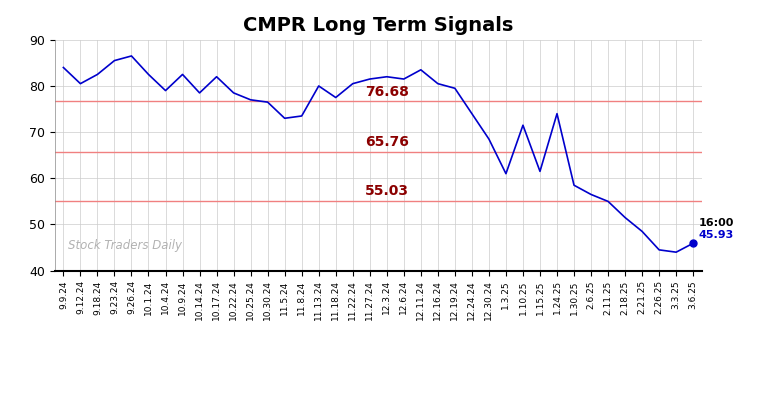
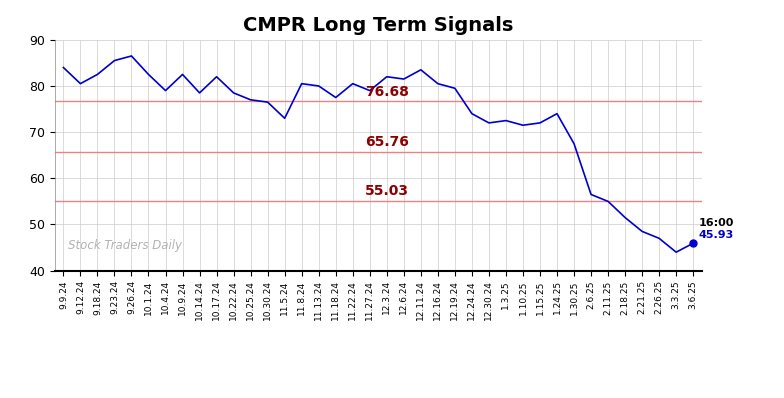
11.8.24: 73.5 -> 80.5
11.27.24: 81.5 -> 79.0
12.30.24: 68.5 -> 72.0
1.3.25: 61.0 -> 72.5
1.15.25: 61.5 -> 72.0
1.30.25: 58.5 -> 67.5
2.26.25: 44.5 -> 47.0
